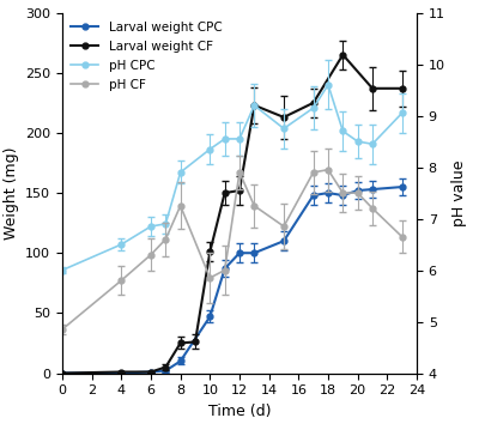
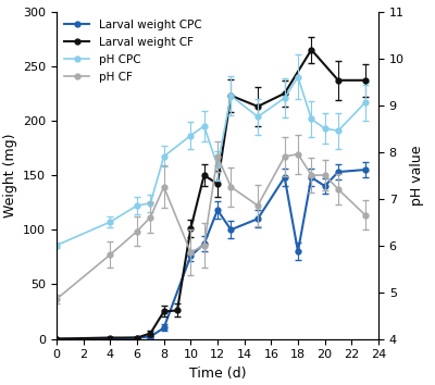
Larval weight CPC/10: 47 -> 76
Larval weight CPC/12: 100 -> 118
Larval weight CF/12: 152 -> 142
pH CPC/12: 8.55 -> 7.70
Larval weight CPC/18: 150 -> 80
Larval weight CPC/20: 152 -> 140
